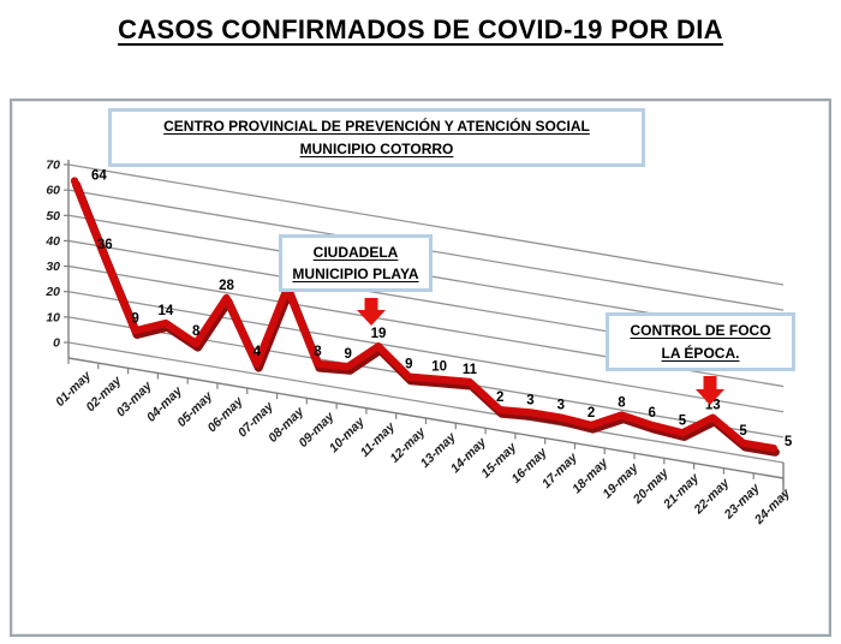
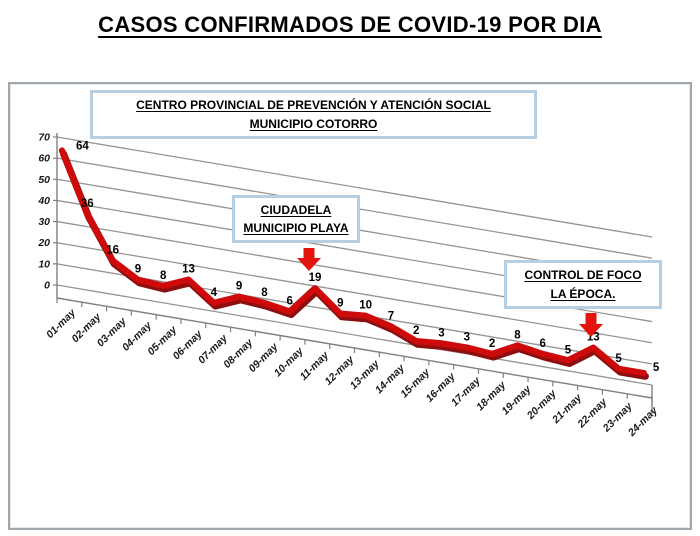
03-may: 9 -> 16
04-may: 14 -> 9
06-may: 28 -> 13
08-may: 36 -> 9
10-may: 9 -> 6
14-may: 11 -> 7
